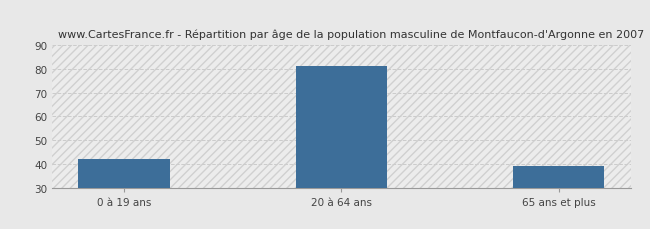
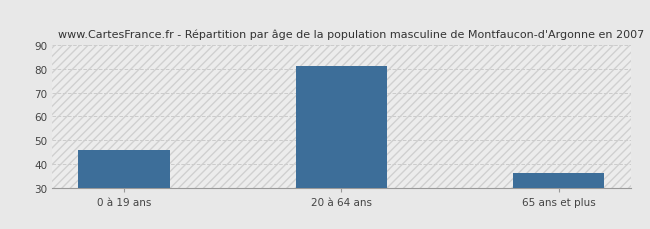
0 à 19 ans: 42 -> 46
65 ans et plus: 39 -> 36
